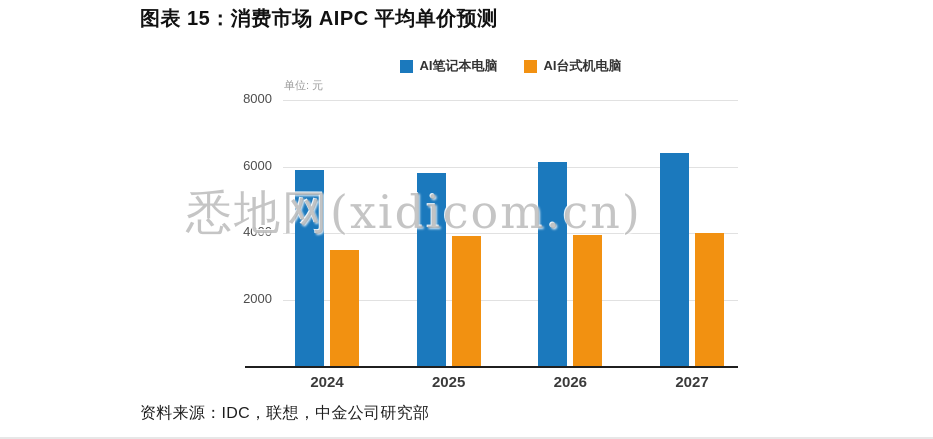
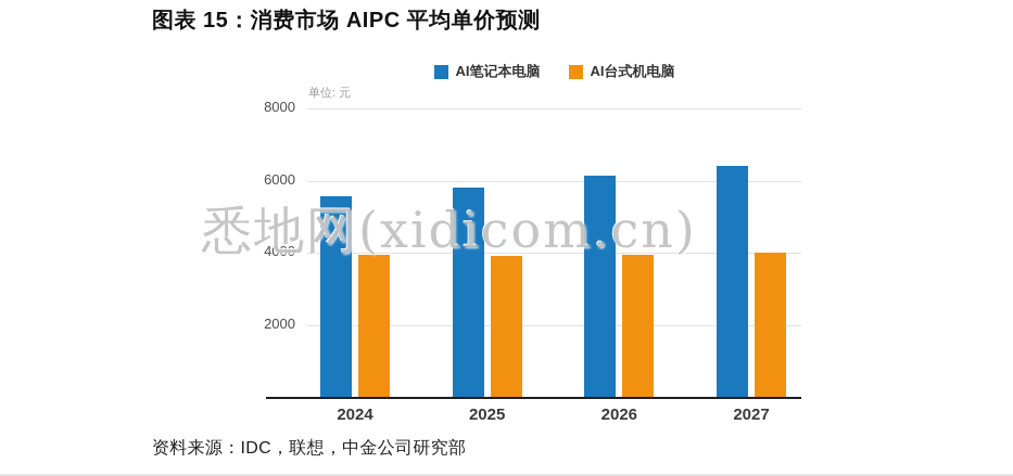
AI笔记本电脑/2024: 5900 -> 5600
AI台式机电脑/2024: 3500 -> 4000
